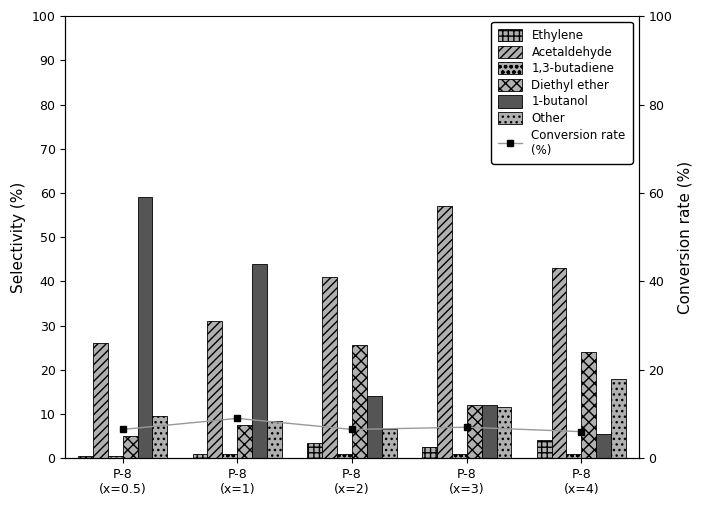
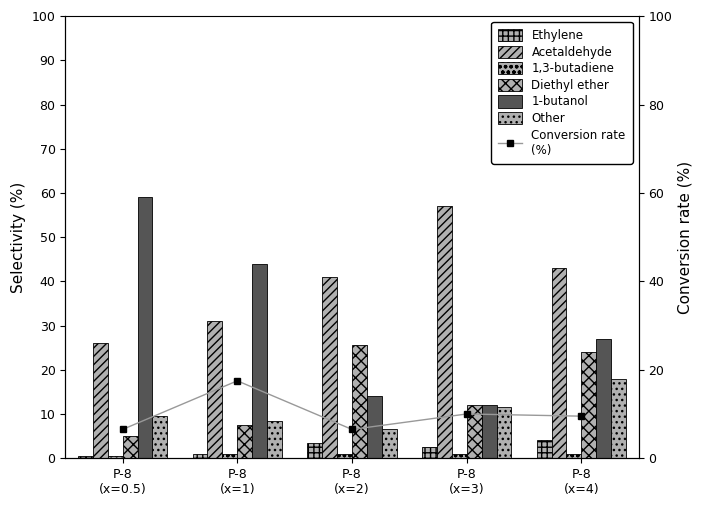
Conversion rate (%)/P-8 (x=1): 9.0 -> 17.5
Conversion rate (%)/P-8 (x=3): 7.0 -> 10.0
Conversion rate (%)/P-8 (x=4): 6.0 -> 9.5
1-butanol/P-8 (x=4): 5.5 -> 27.0
